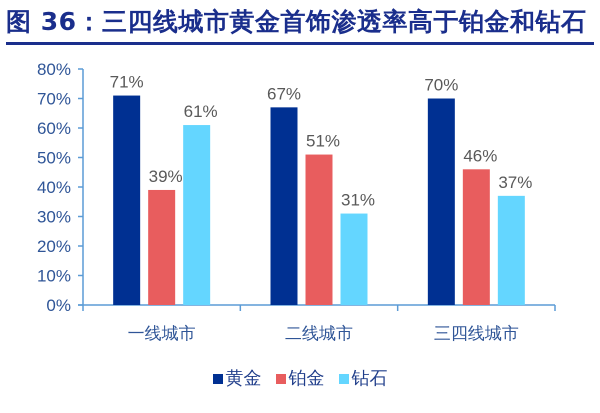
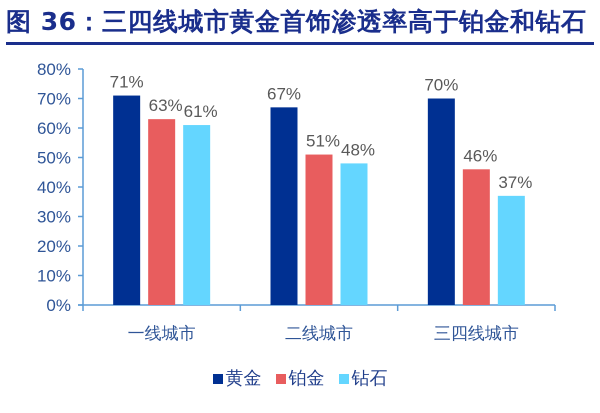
铂金/一线城市: 39% -> 63%
钻石/二线城市: 31% -> 48%
